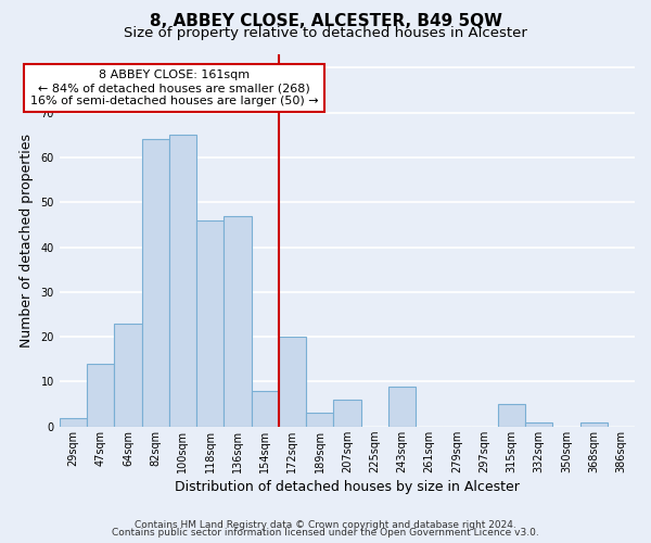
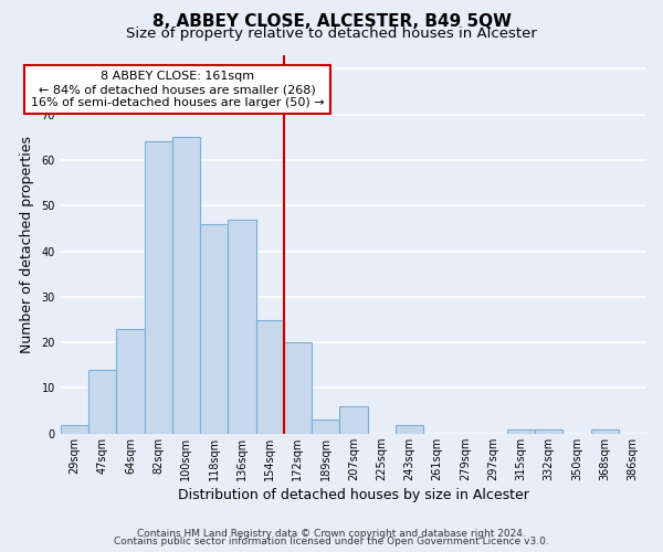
154sqm: 8 -> 25
243sqm: 9 -> 2
315sqm: 5 -> 1
